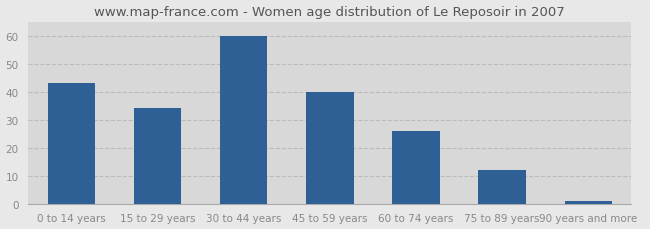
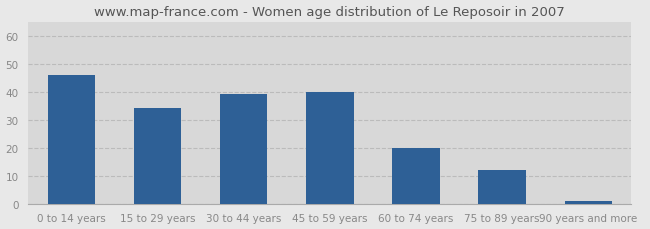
0 to 14 years: 43 -> 46
30 to 44 years: 60 -> 39
60 to 74 years: 26 -> 20
